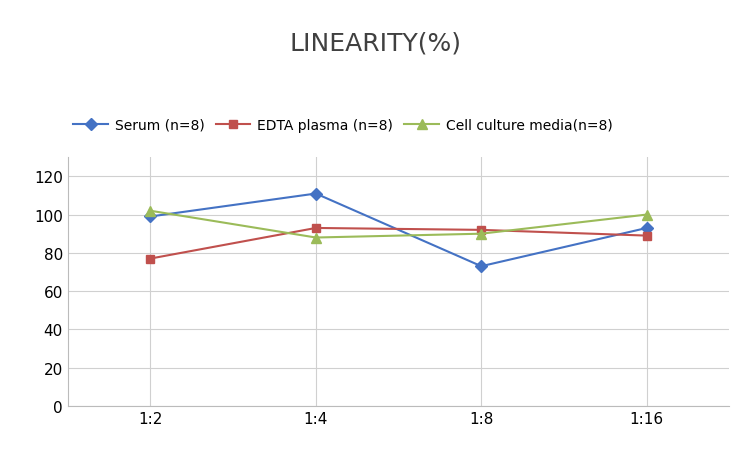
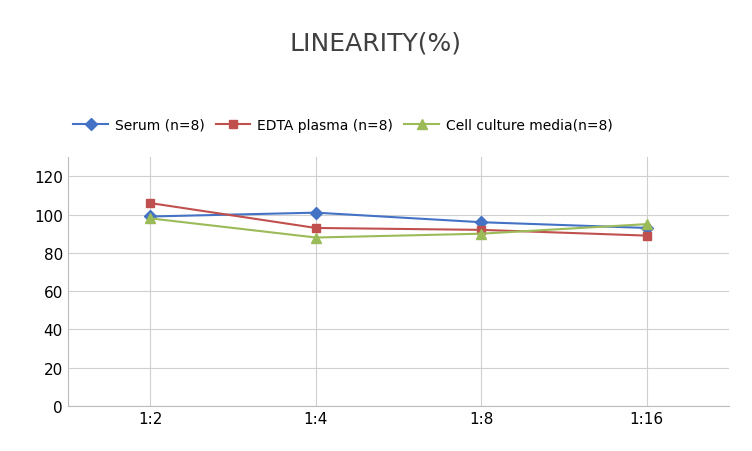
EDTA plasma (n=8)/1:2: 77 -> 106
Cell culture media(n=8)/1:2: 102 -> 98
Serum (n=8)/1:4: 111 -> 101
Serum (n=8)/1:8: 73 -> 96
Cell culture media(n=8)/1:16: 100 -> 95
